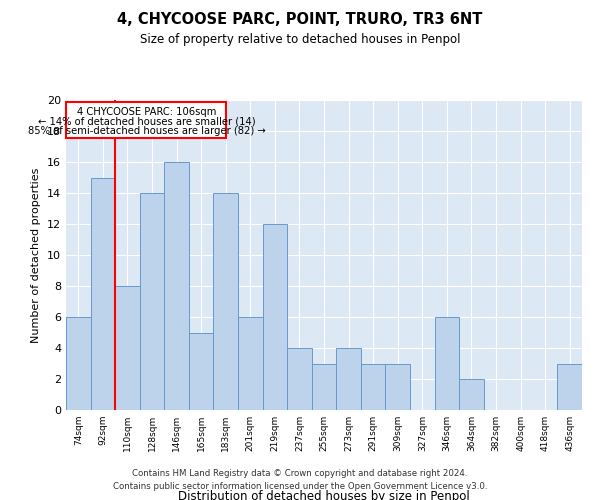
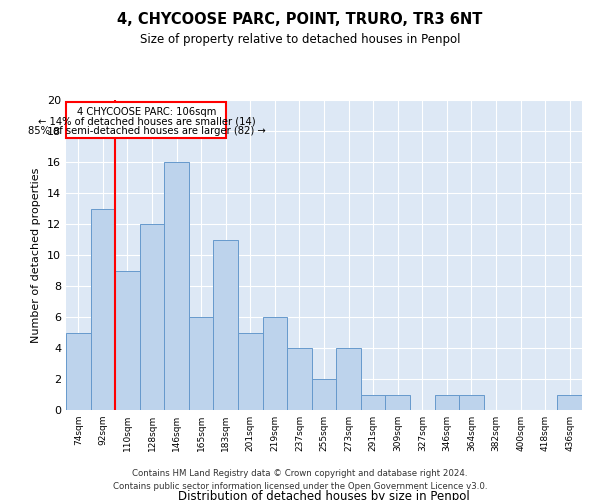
74sqm: 6 -> 5
92sqm: 15 -> 13
110sqm: 8 -> 9
128sqm: 14 -> 12
165sqm: 5 -> 6
183sqm: 14 -> 11
201sqm: 6 -> 5
219sqm: 12 -> 6
255sqm: 3 -> 2
291sqm: 3 -> 1
309sqm: 3 -> 1
346sqm: 6 -> 1
364sqm: 2 -> 1
436sqm: 3 -> 1
